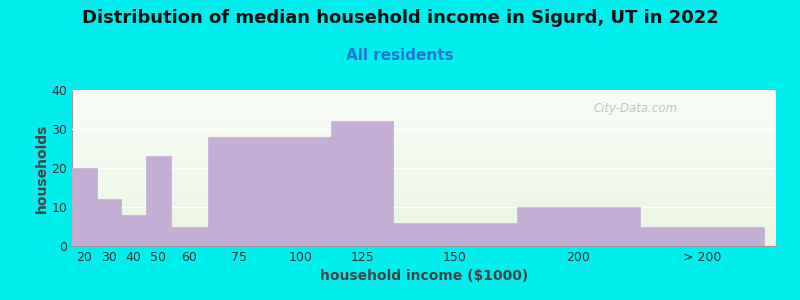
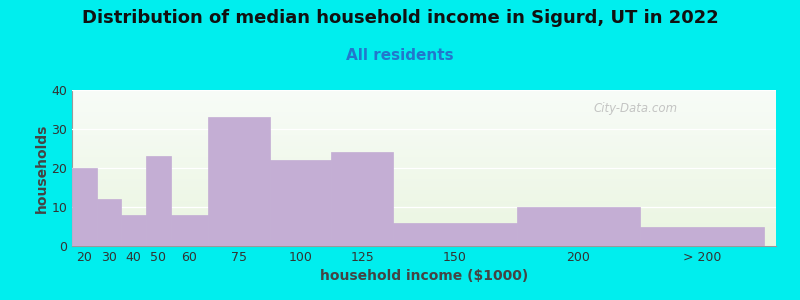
60: 5 -> 8
75: 28 -> 33
100: 28 -> 22
125: 32 -> 24
